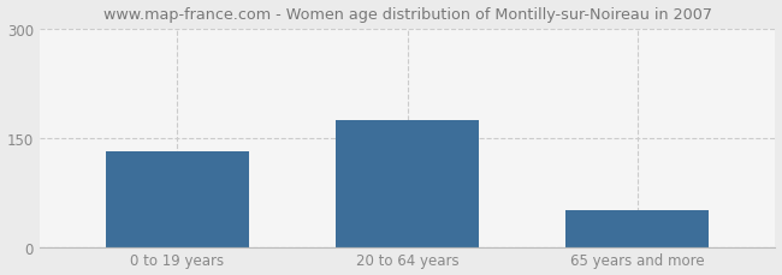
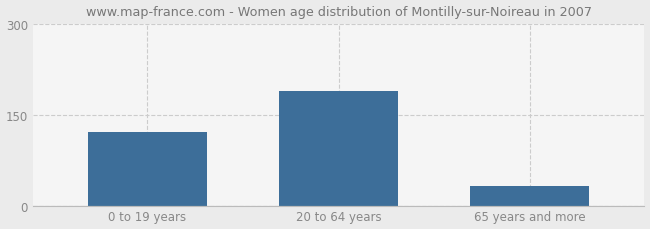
0 to 19 years: 132 -> 122
20 to 64 years: 175 -> 190
65 years and more: 50 -> 32
